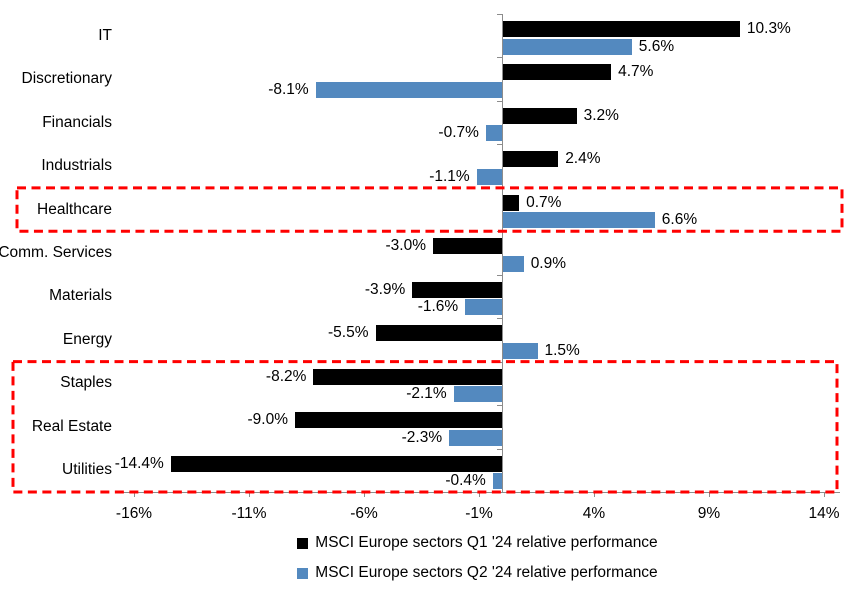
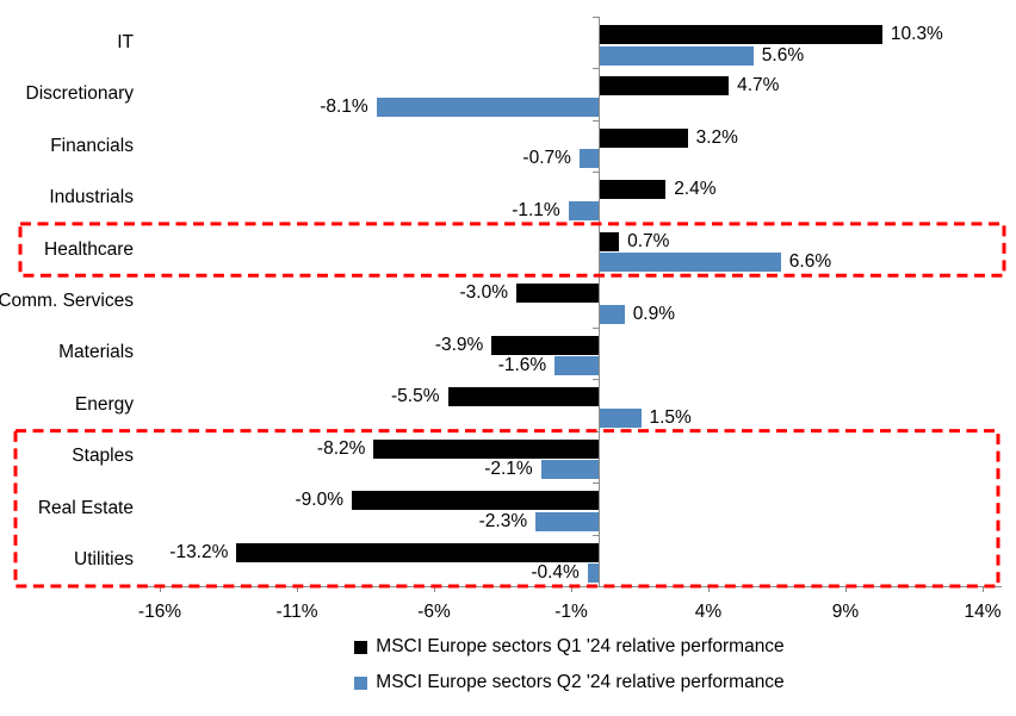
MSCI Europe sectors Q1 '24 relative performance/Utilities: -14.4% -> -13.2%
